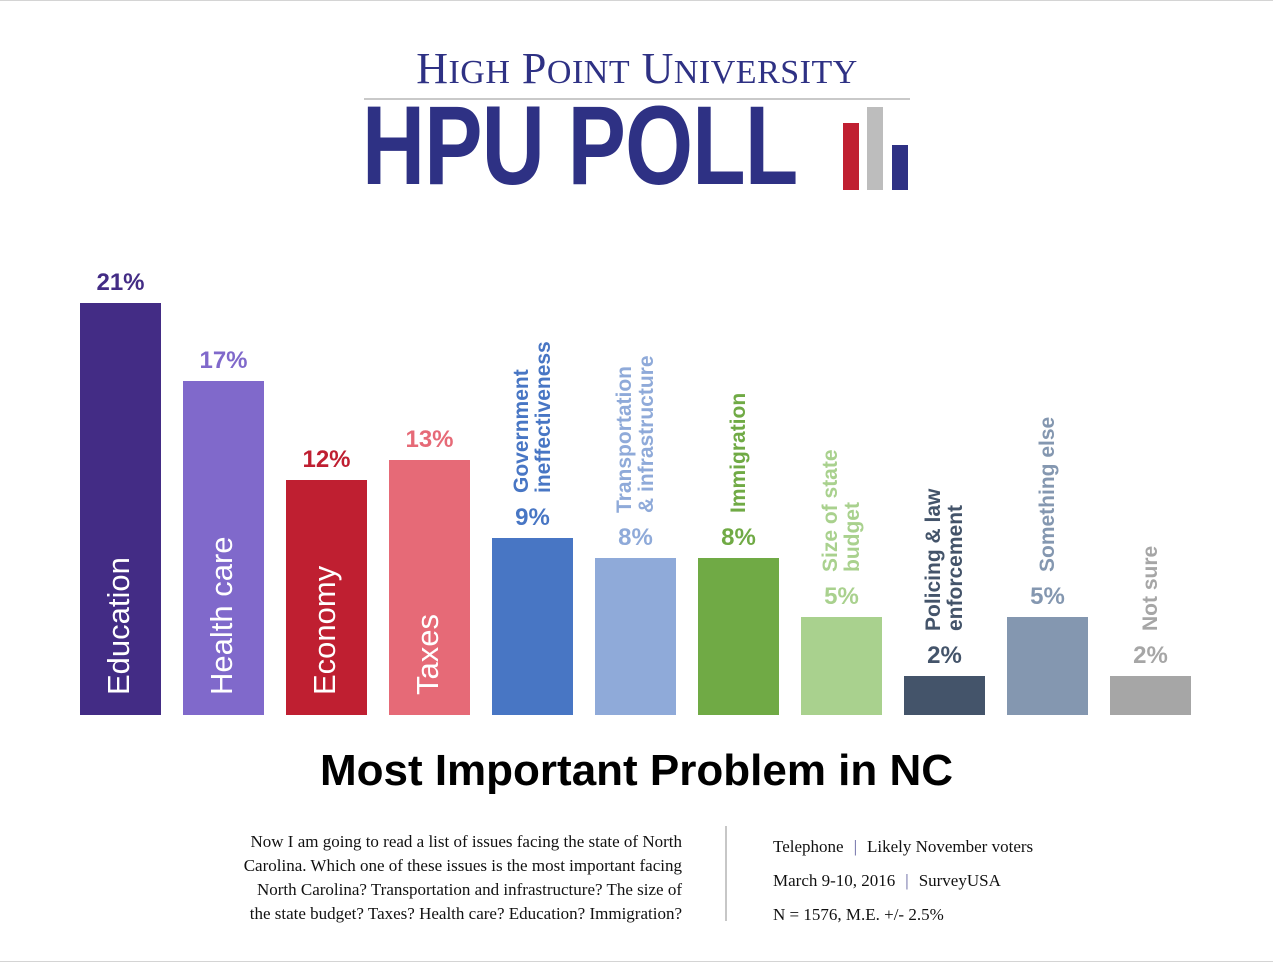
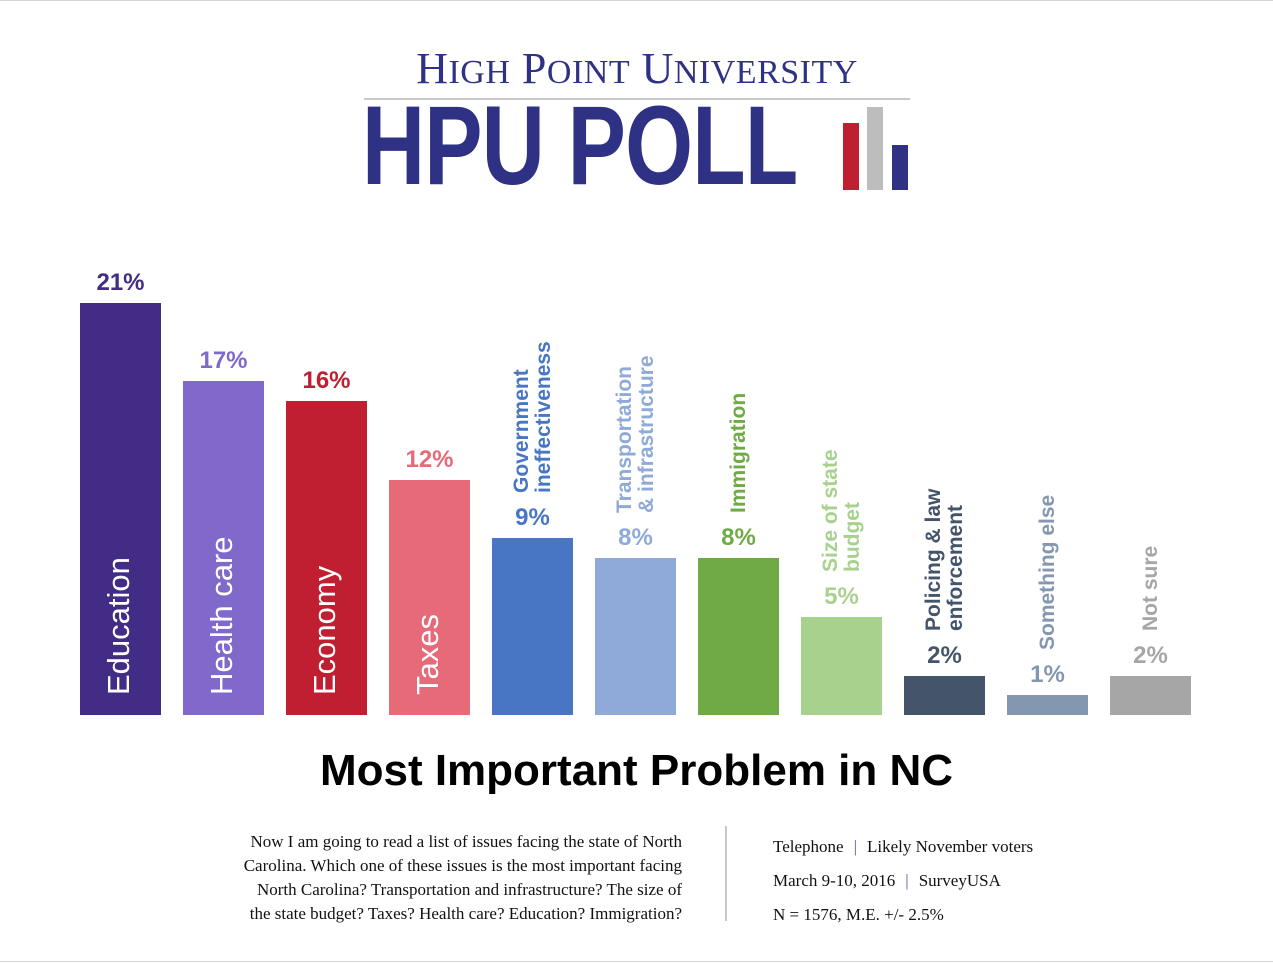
Economy: 12% -> 16%
Taxes: 13% -> 12%
Something else: 5% -> 1%
